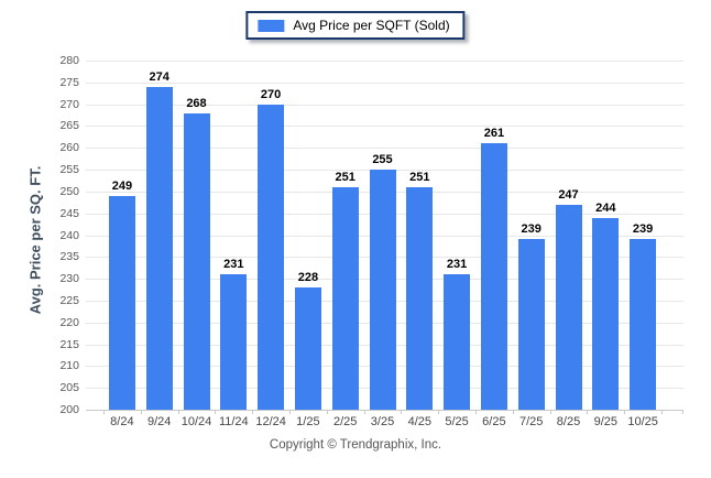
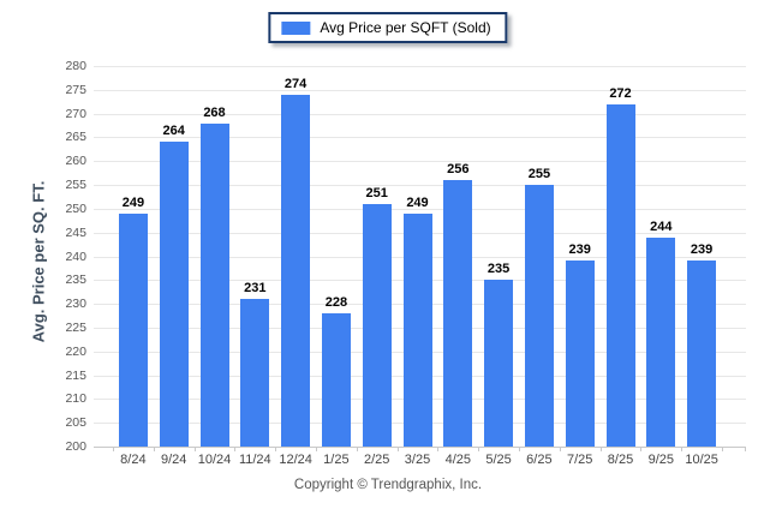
9/24: 274 -> 264
12/24: 270 -> 274
3/25: 255 -> 249
4/25: 251 -> 256
5/25: 231 -> 235
6/25: 261 -> 255
8/25: 247 -> 272
